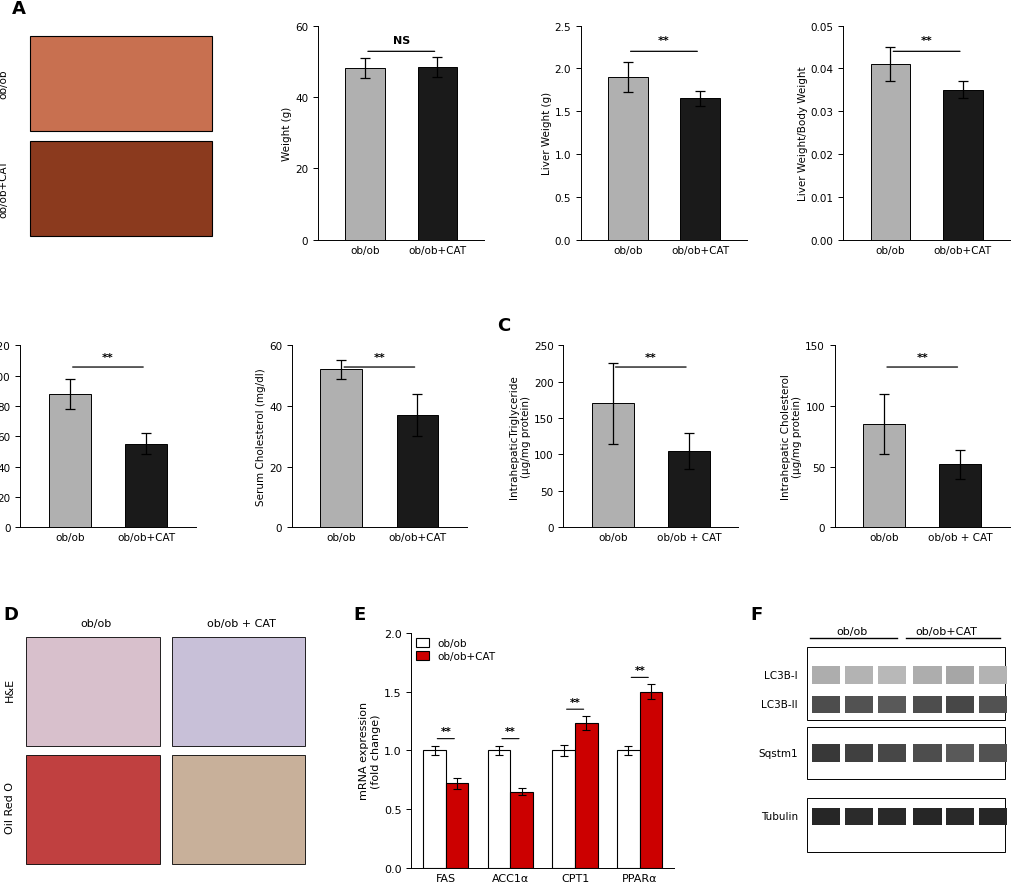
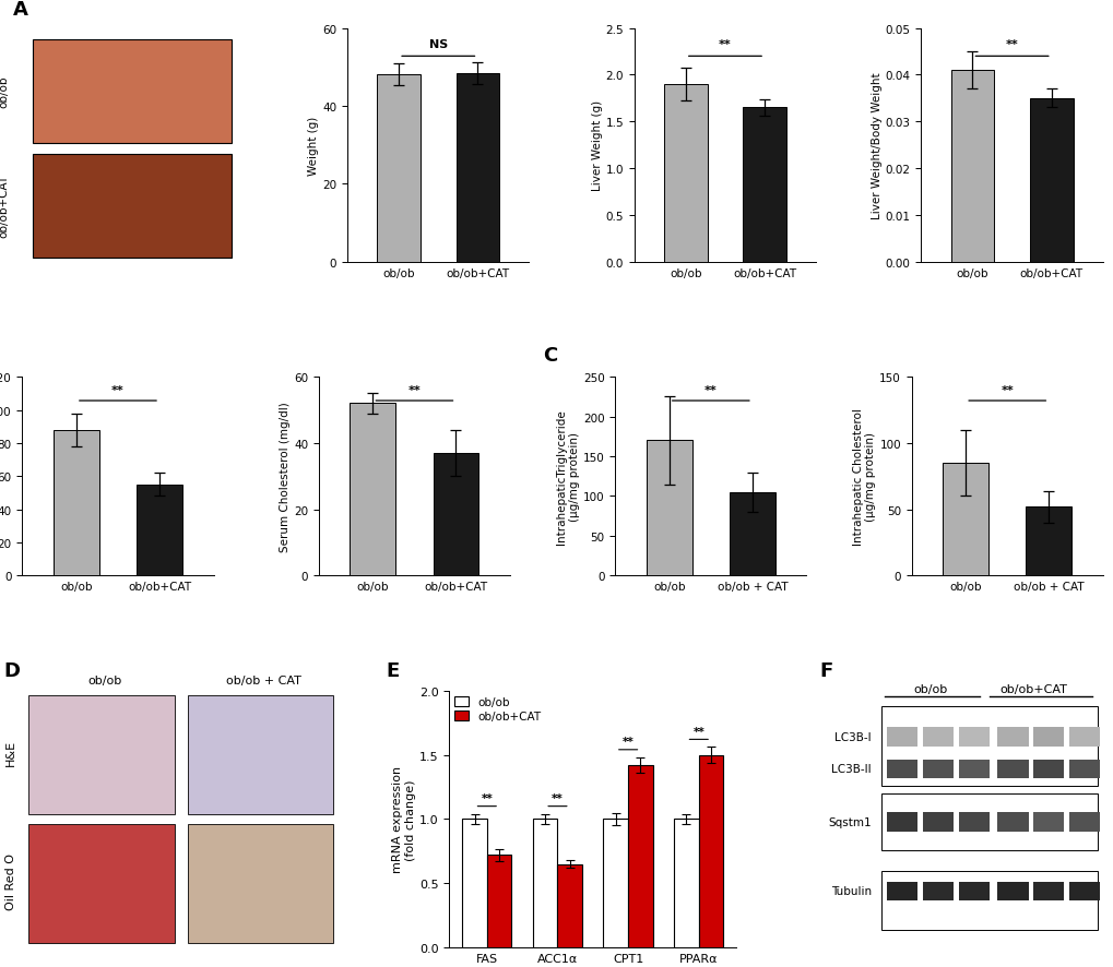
ob/ob+CAT/CPT1: 1.23 -> 1.42
